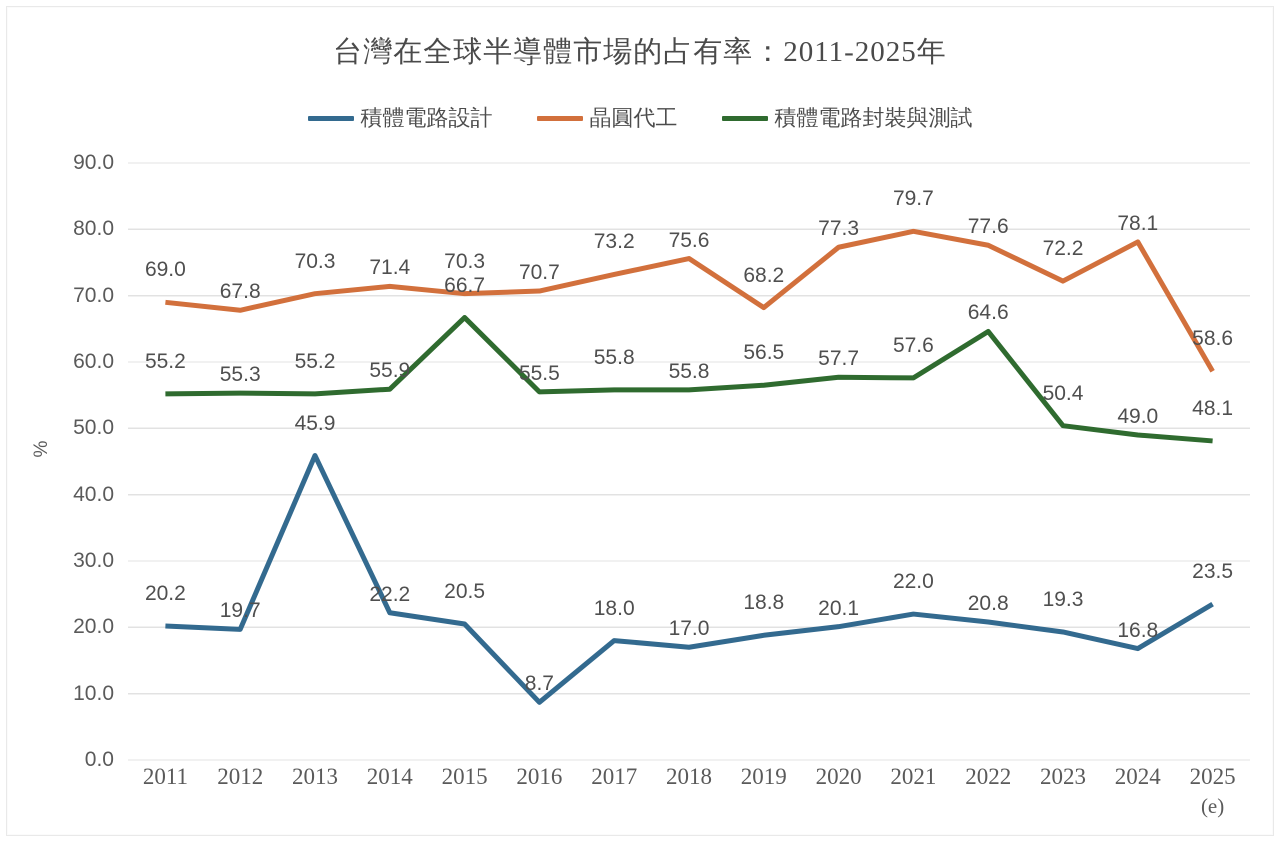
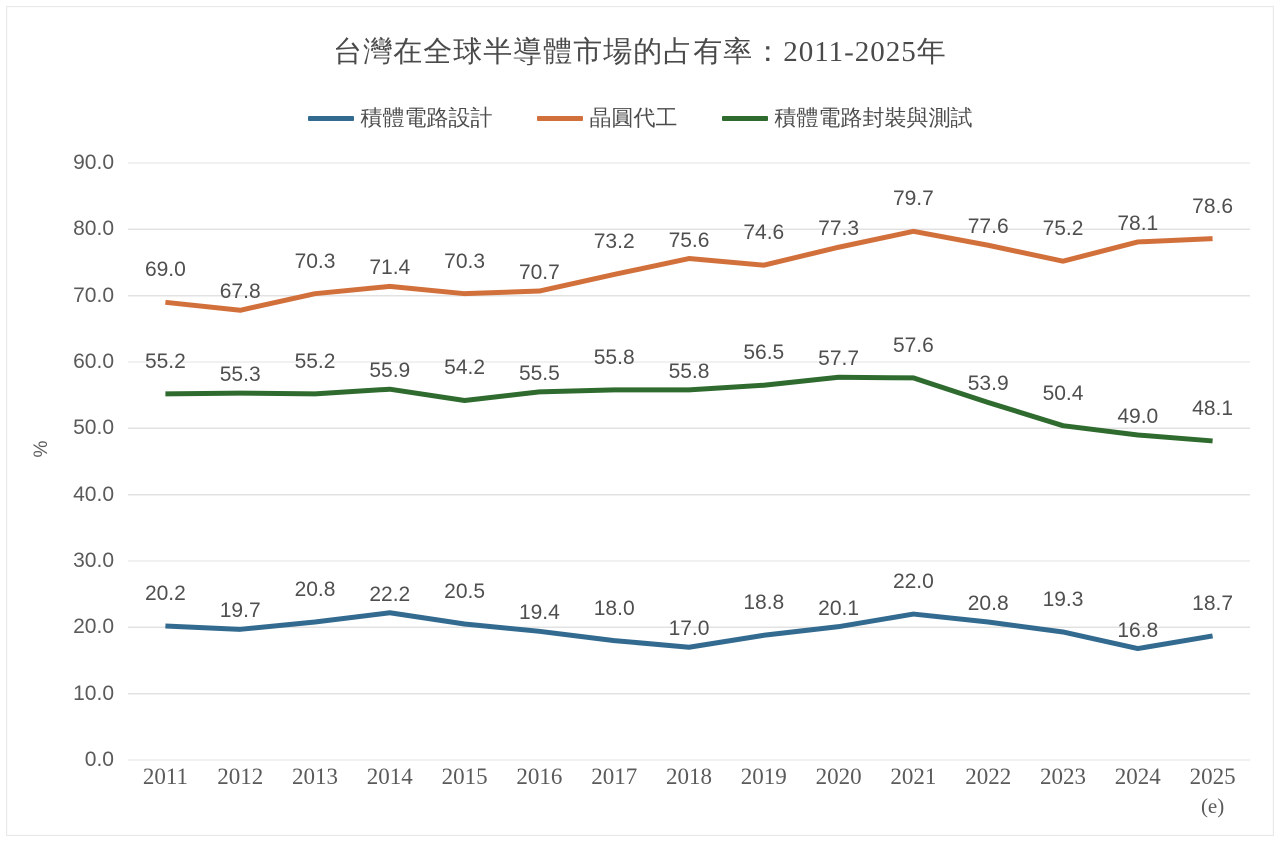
積體電路設計/2013: 45.9 -> 20.8
積體電路封裝與測試/2015: 66.7 -> 54.2
積體電路設計/2016: 8.7 -> 19.4
晶圓代工/2019: 68.2 -> 74.6
積體電路封裝與測試/2022: 64.6 -> 53.9
晶圓代工/2023: 72.2 -> 75.2
積體電路設計/2025: 23.5 -> 18.7
晶圓代工/2025: 58.6 -> 78.6
